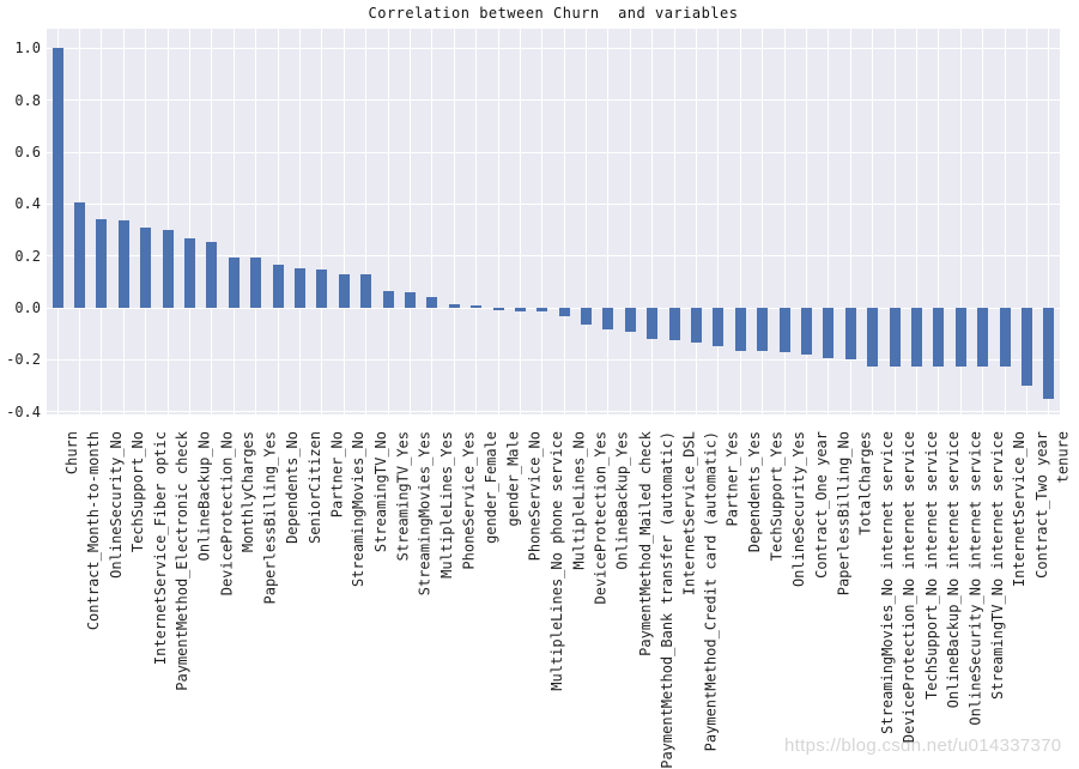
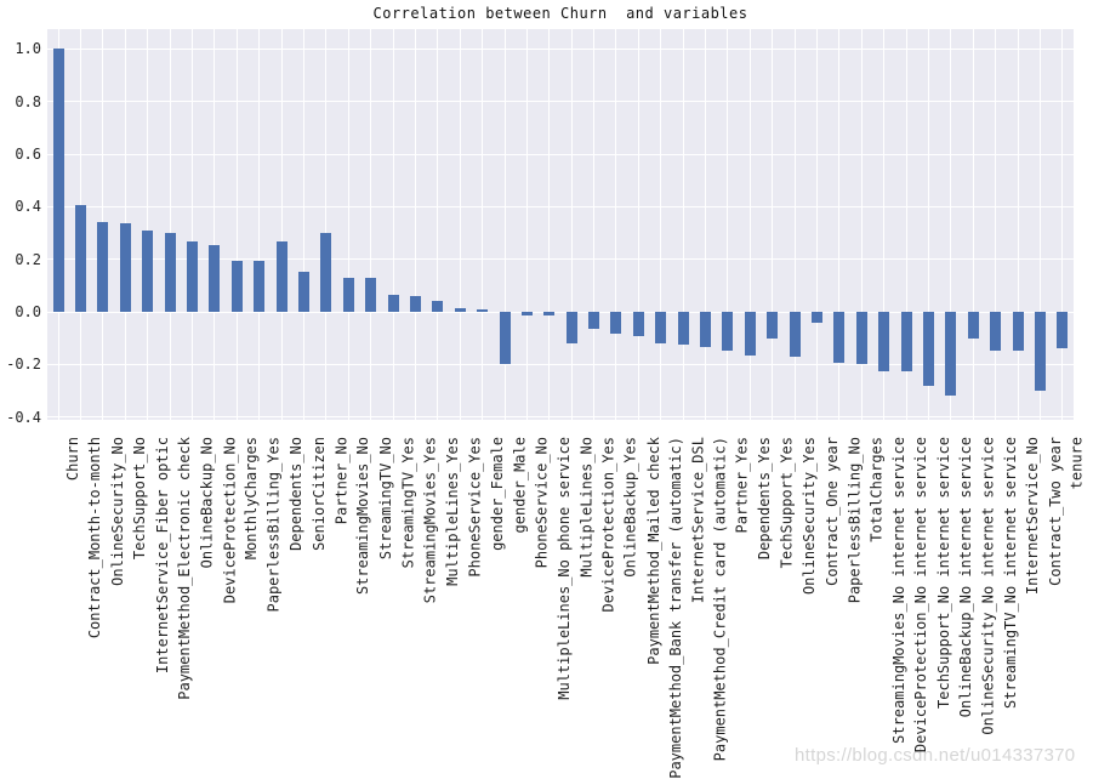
Dependents_No: 0.16 -> 0.27
Partner_No: 0.15 -> 0.30
gender_Male: -0.01 -> -0.20
MultipleLines_No: -0.03 -> -0.12
TechSupport_Yes: -0.17 -> -0.10
Contract_One year: -0.18 -> -0.04
TechSupport_No internet service: -0.23 -> -0.28
OnlineBackup_No internet service: -0.23 -> -0.32
OnlineSecurity_No internet service: -0.23 -> -0.10
StreamingTV_No internet service: -0.23 -> -0.15
InternetService_No: -0.23 -> -0.15
tenure: -0.35 -> -0.14
